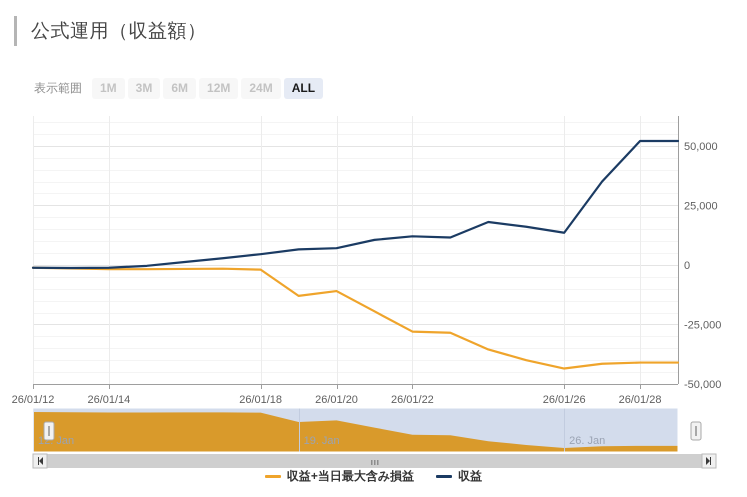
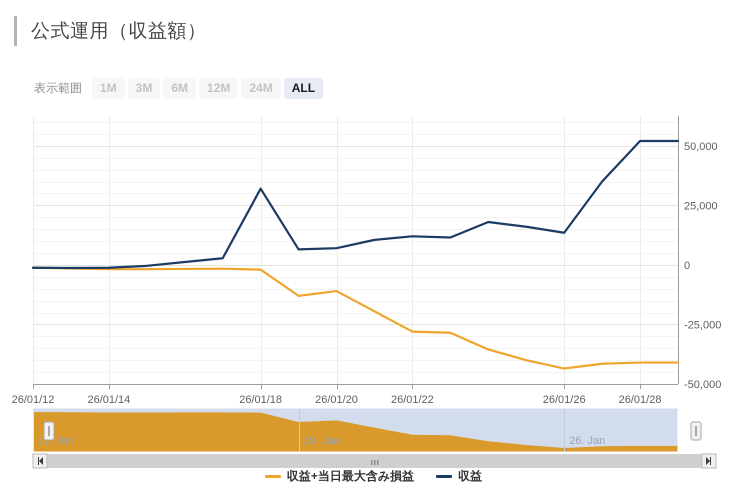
収益/26/01/18: 4000 -> 32000
